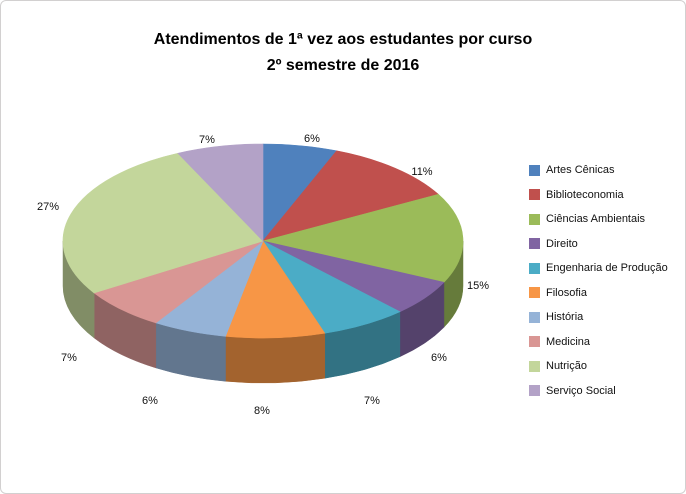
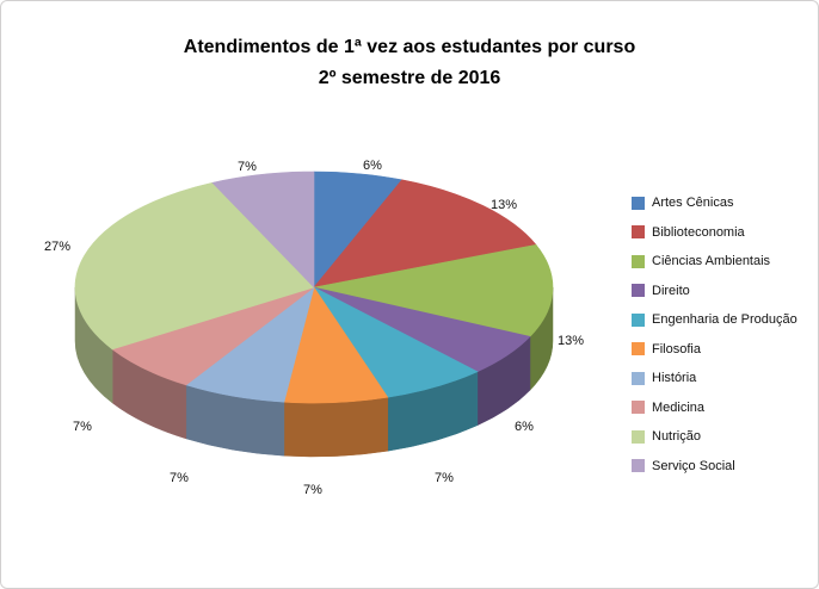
Biblioteconomia: 11% -> 13%
Ciências Ambientais: 15% -> 13%
Filosofia: 8% -> 7%
História: 6% -> 7%
